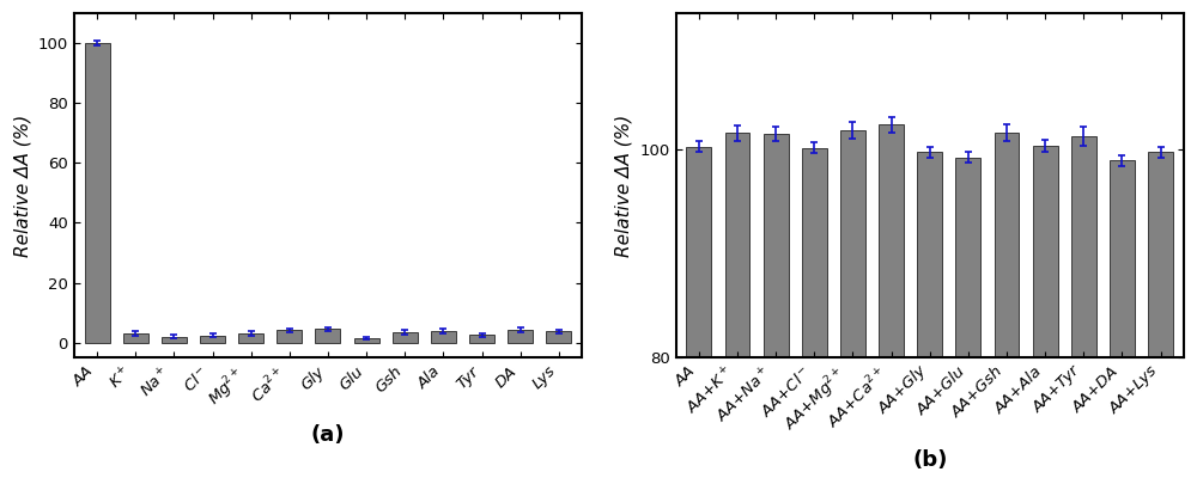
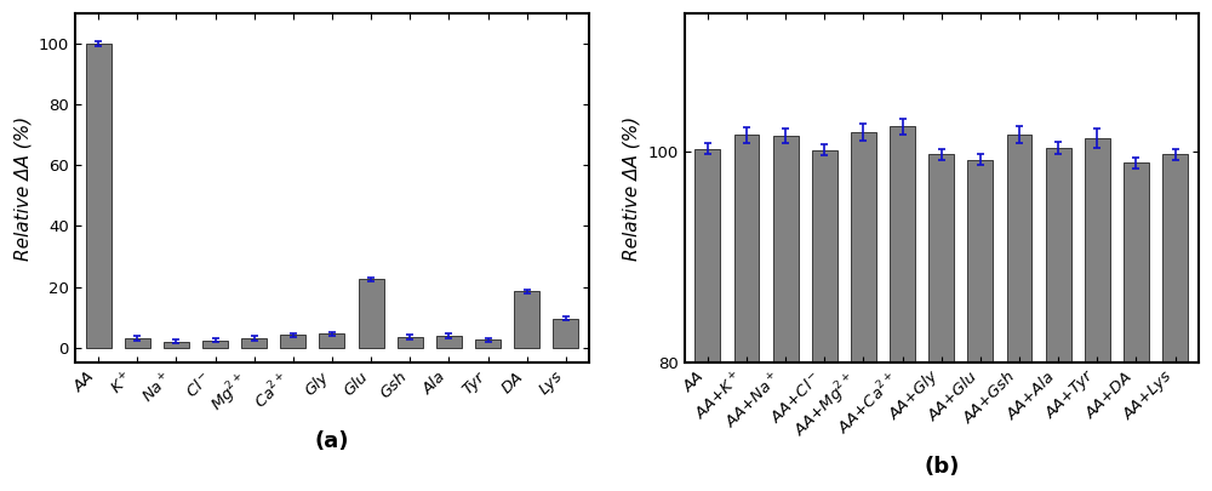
Glu: 1.5 -> 22.5
DA: 4.2 -> 18.5
Lys: 3.8 -> 9.5
